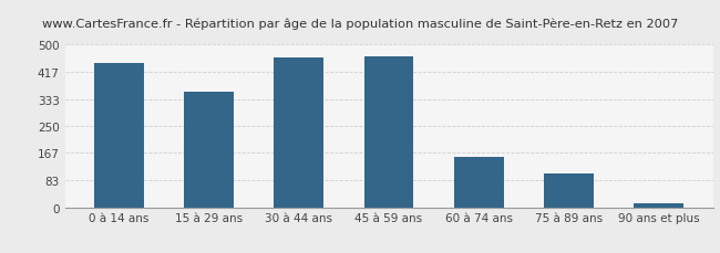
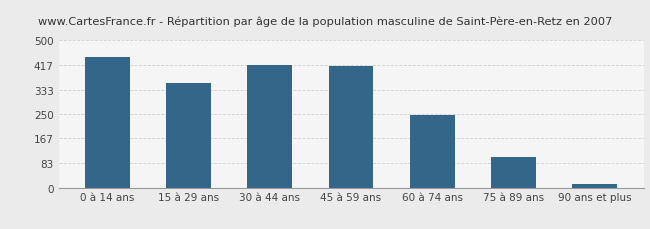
30 à 44 ans: 460 -> 418
45 à 59 ans: 465 -> 413
60 à 74 ans: 155 -> 248
